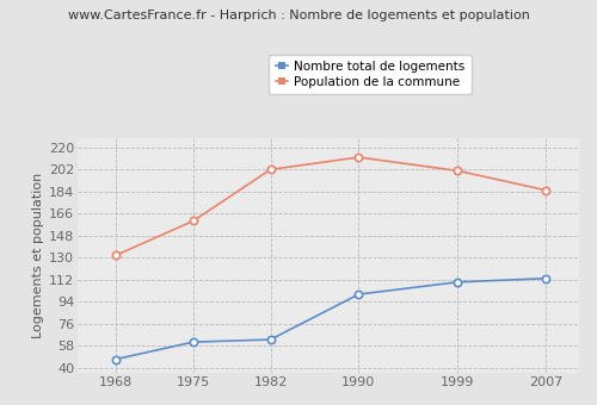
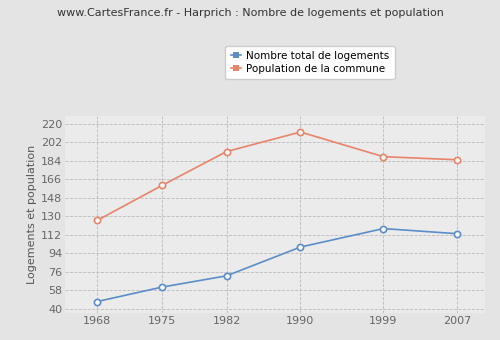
Population de la commune/1968: 132 -> 126
Nombre total de logements/1982: 63 -> 72
Population de la commune/1982: 202 -> 193
Nombre total de logements/1999: 110 -> 118
Population de la commune/1999: 201 -> 188
